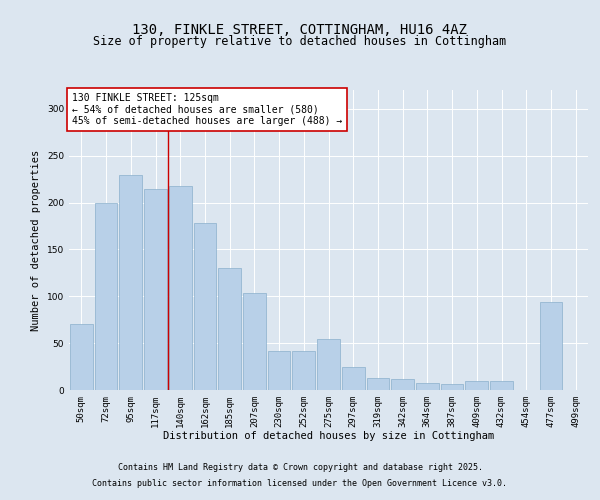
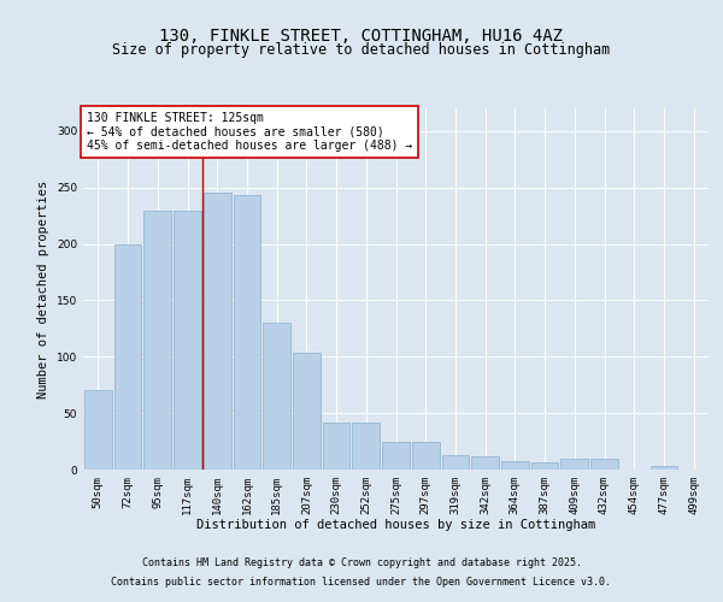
117sqm: 214 -> 229
140sqm: 218 -> 245
162sqm: 178 -> 243
275sqm: 54 -> 25
477sqm: 94 -> 3
